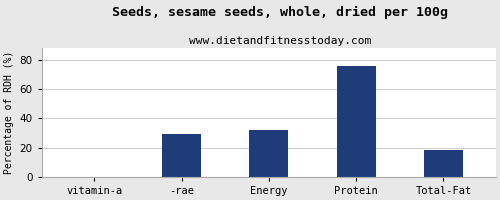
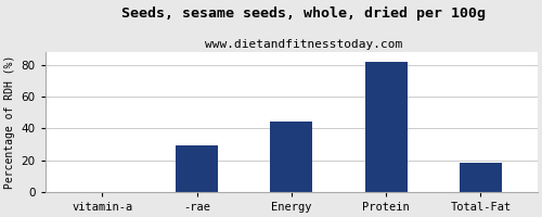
Energy: 32 -> 44
Protein: 76 -> 82
